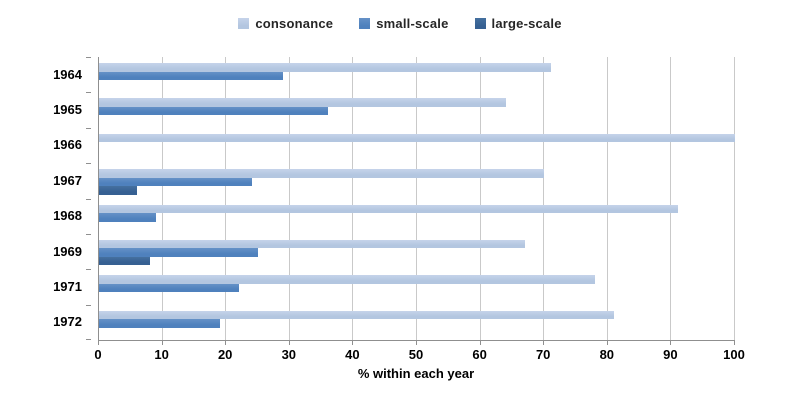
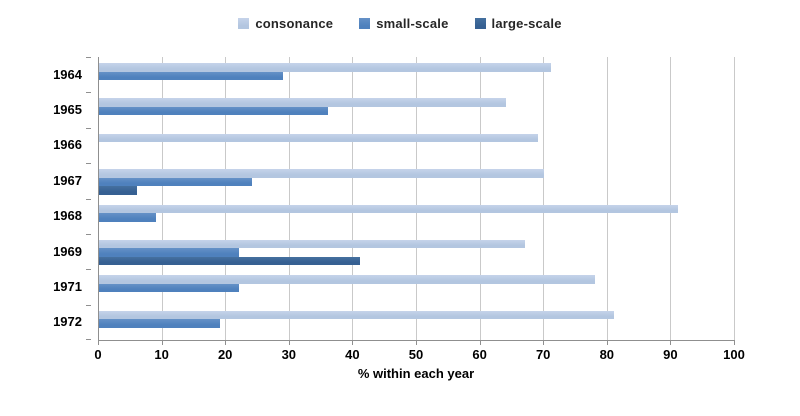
consonance/1966: 100 -> 69
small-scale/1969: 25 -> 22
large-scale/1969: 8 -> 41
